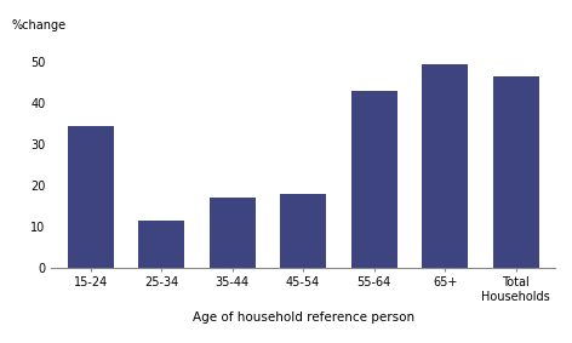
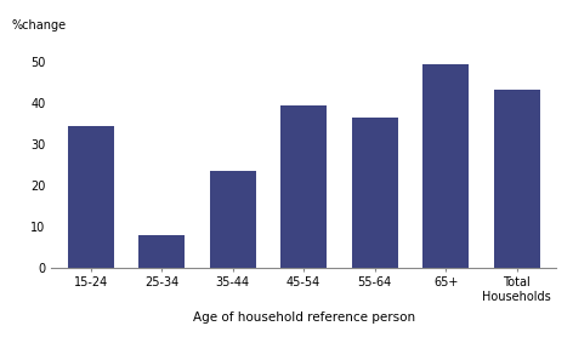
25-34: 11.5 -> 7.8
35-44: 17.0 -> 23.5
45-54: 18.0 -> 39.3
55-64: 43.0 -> 36.4
Total Households: 46.5 -> 43.3
